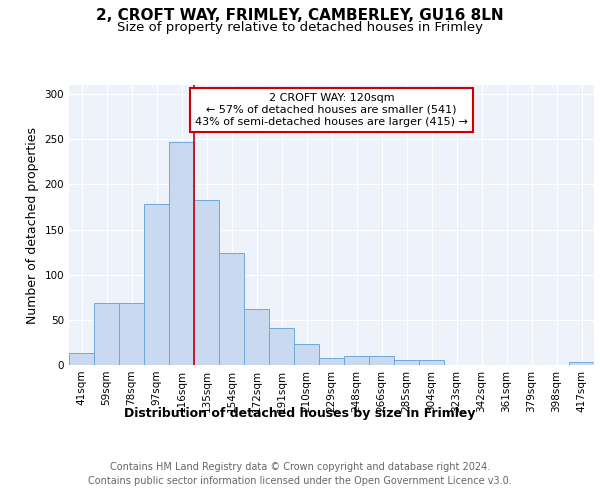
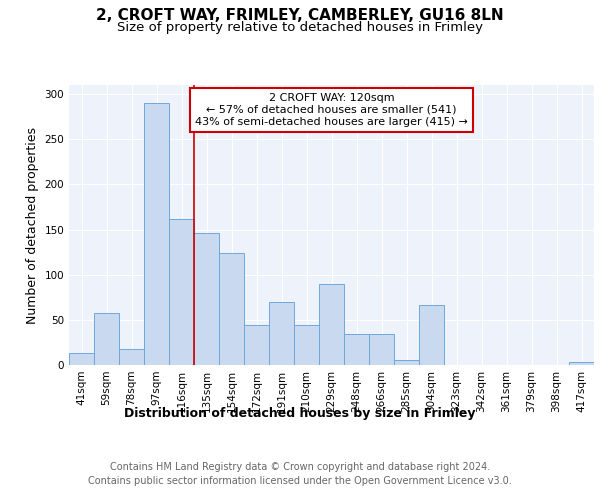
59sqm: 69 -> 58
78sqm: 69 -> 18
97sqm: 178 -> 290
116sqm: 247 -> 162
135sqm: 183 -> 146
172sqm: 62 -> 44
191sqm: 41 -> 70
210sqm: 23 -> 44
229sqm: 8 -> 90
248sqm: 10 -> 34
266sqm: 10 -> 34
304sqm: 5 -> 66
